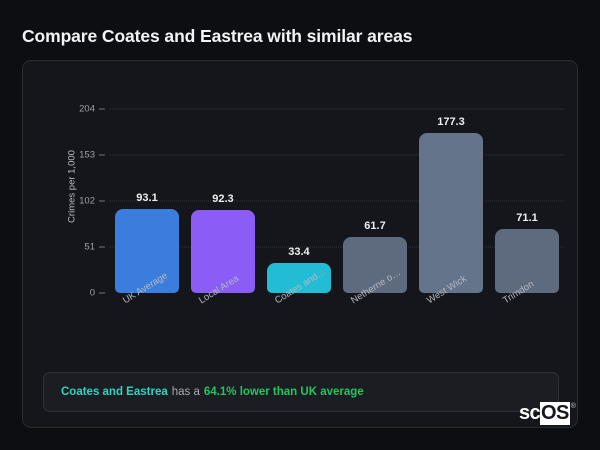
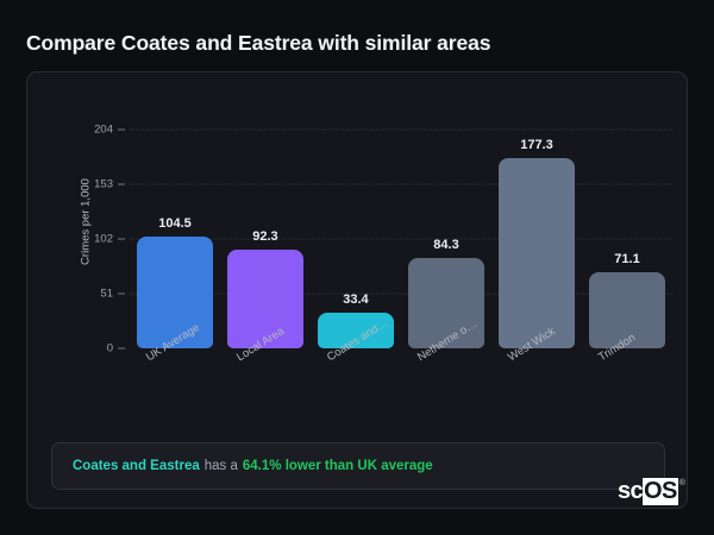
UK Average: 93.1 -> 104.5
Netherne o…: 61.7 -> 84.3
